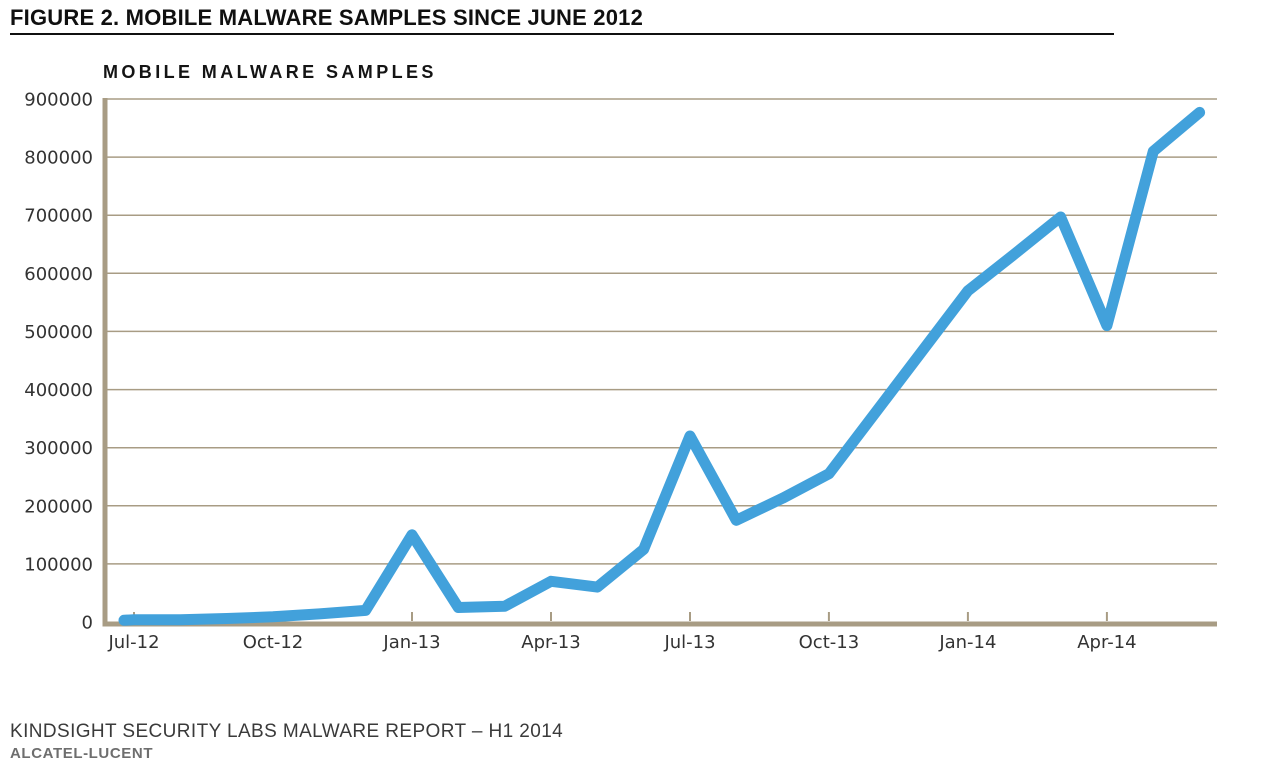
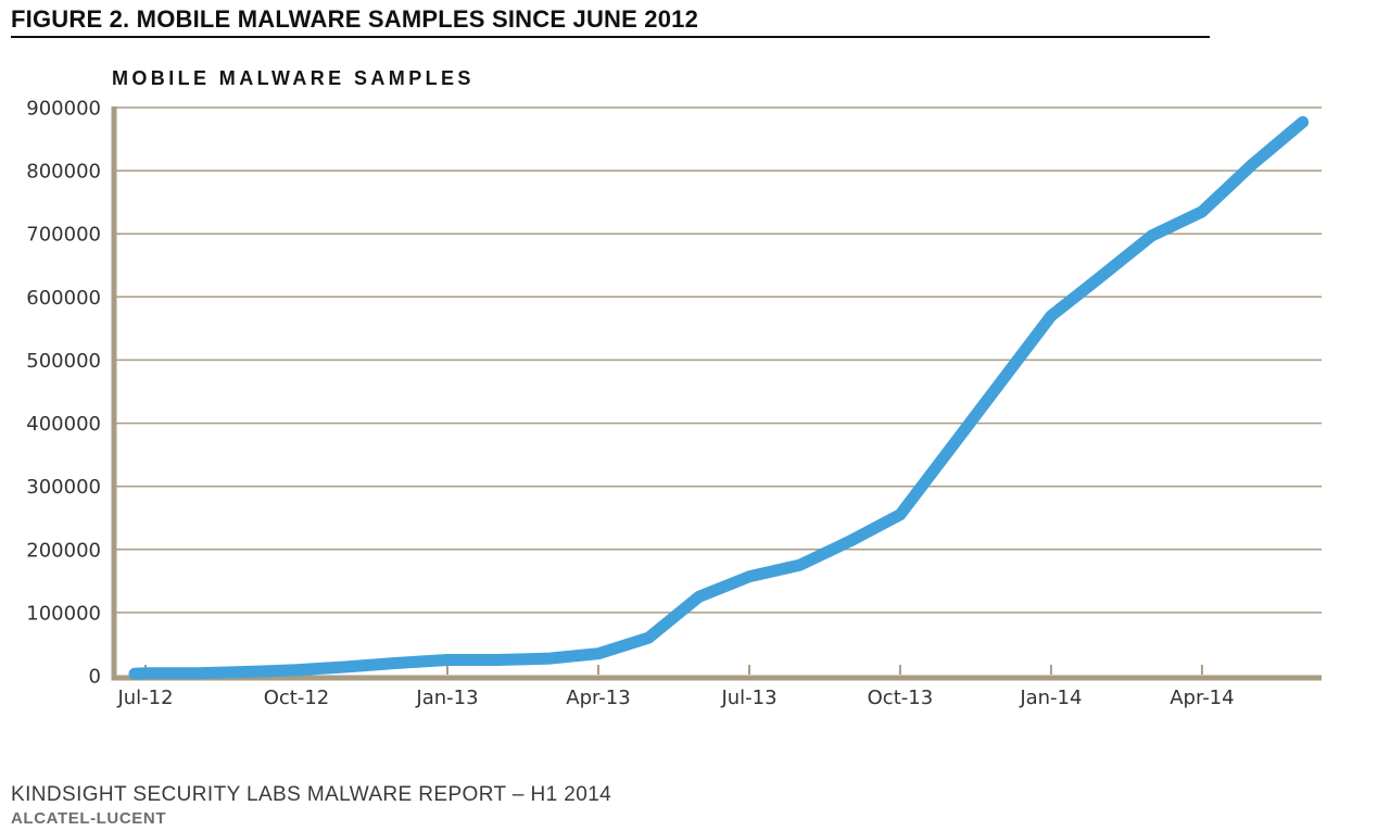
Jan-13: 150000 -> 20000
Apr-13: 70000 -> 40000
Jul-13: 320000 -> 160000
Apr-14: 510000 -> 740000
